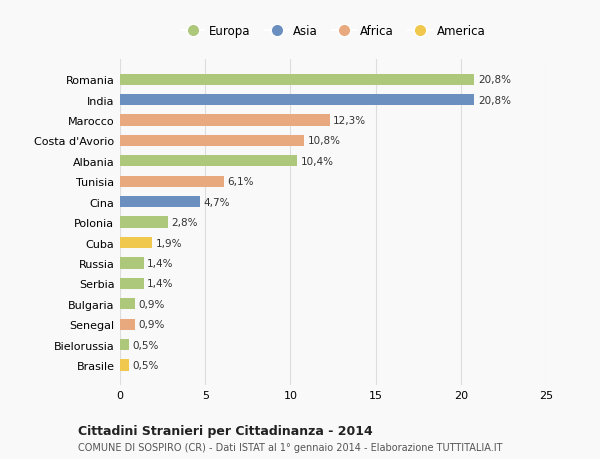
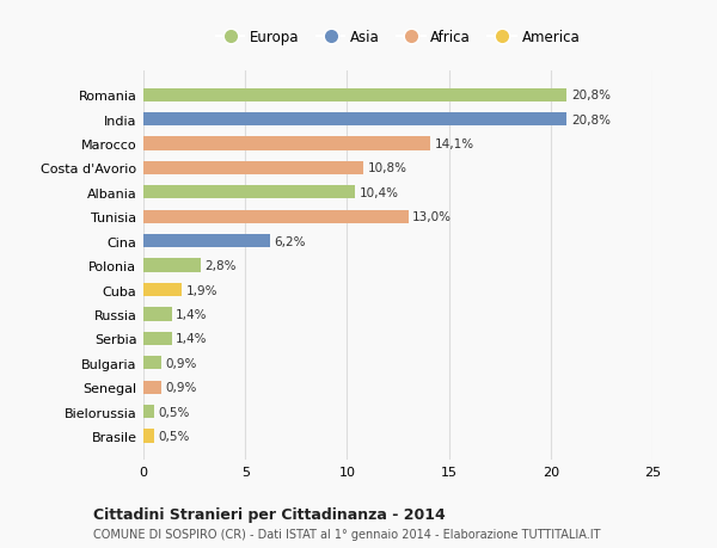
Marocco: 12,3% -> 14,1%
Tunisia: 6,1% -> 13,0%
Cina: 4,7% -> 6,2%
